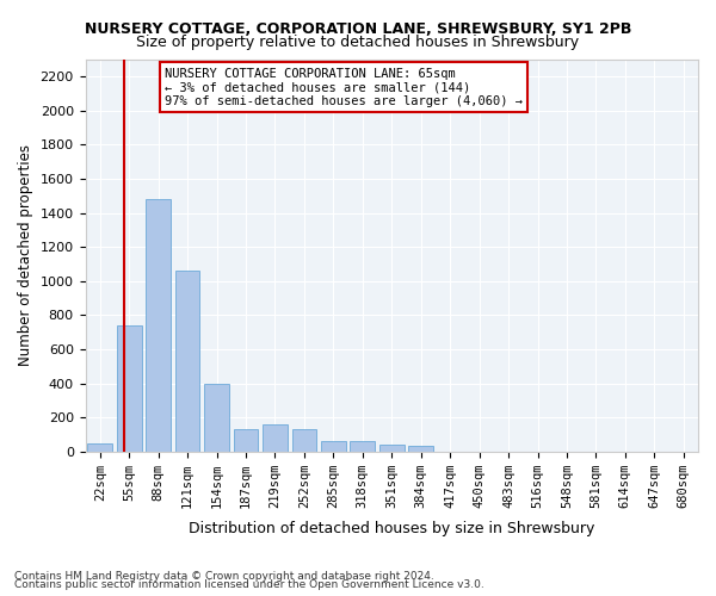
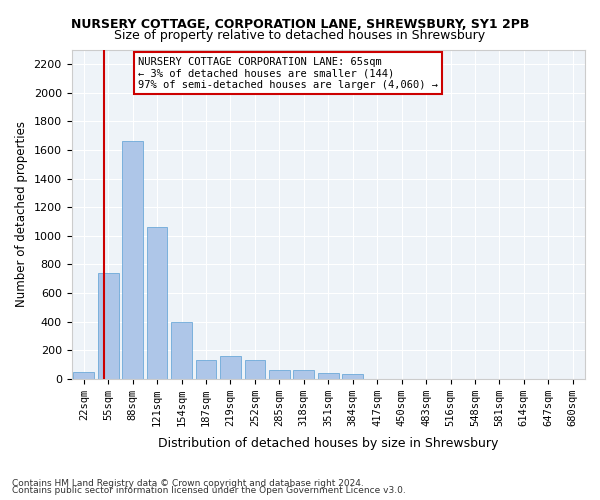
88sqm: 1480 -> 1660
